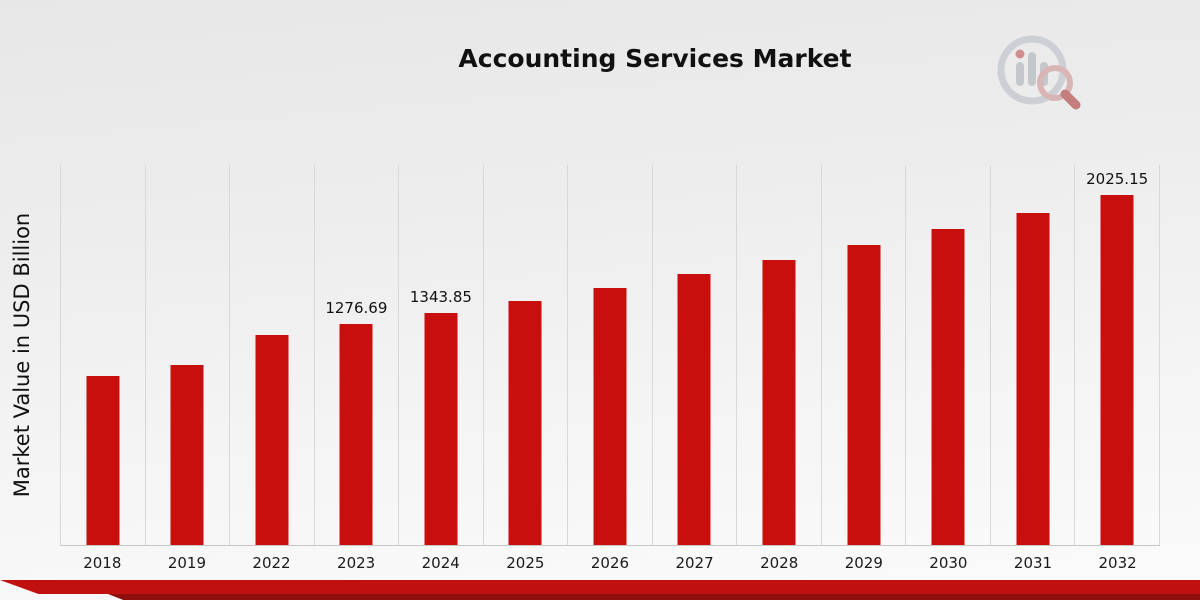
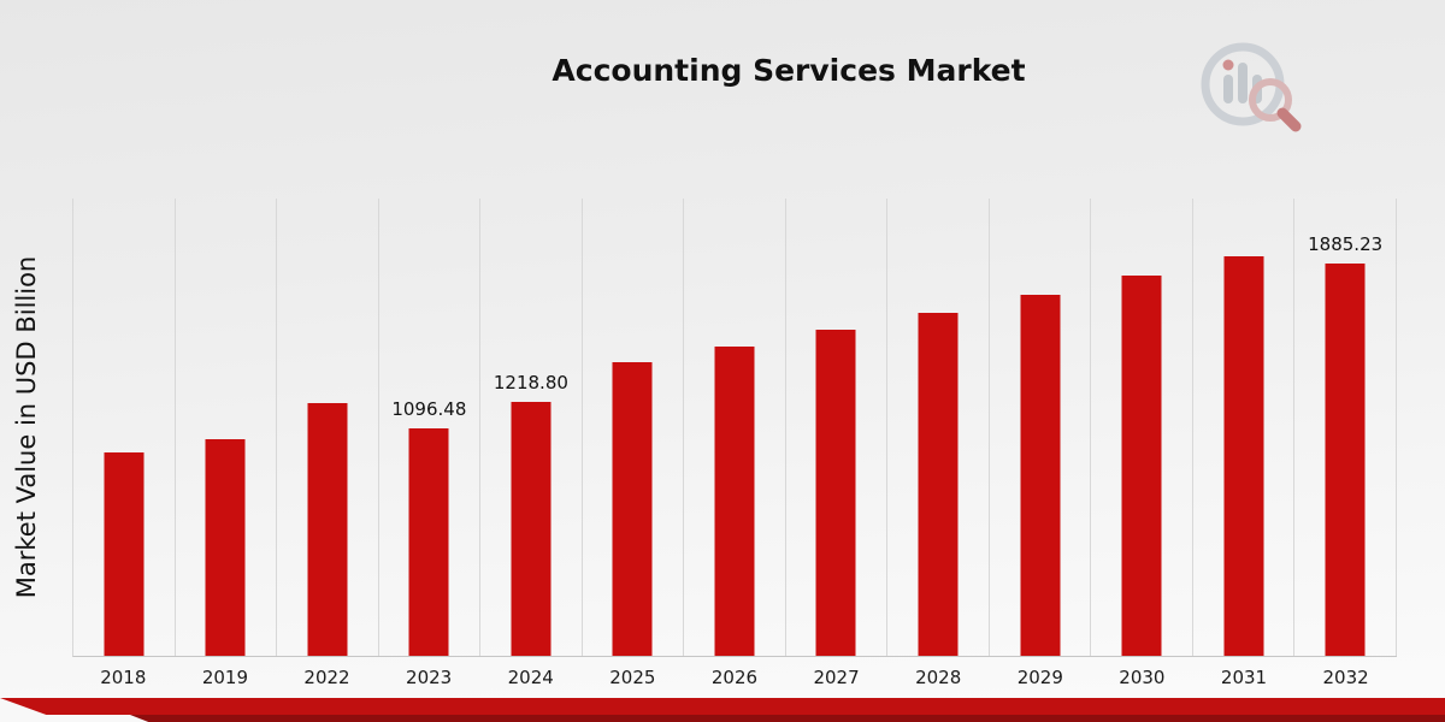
2023: 1276.69 -> 1096.48
2024: 1343.85 -> 1218.80
2032: 2025.15 -> 1885.23
